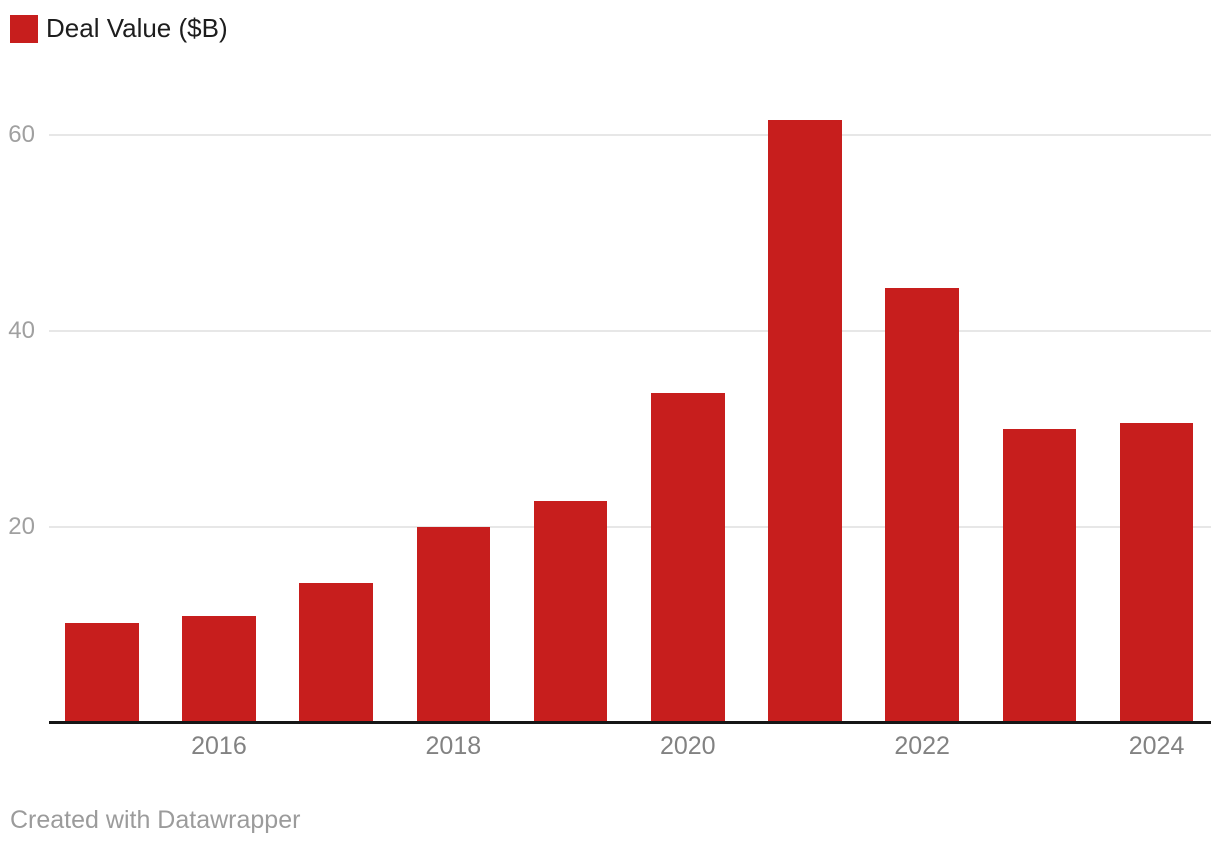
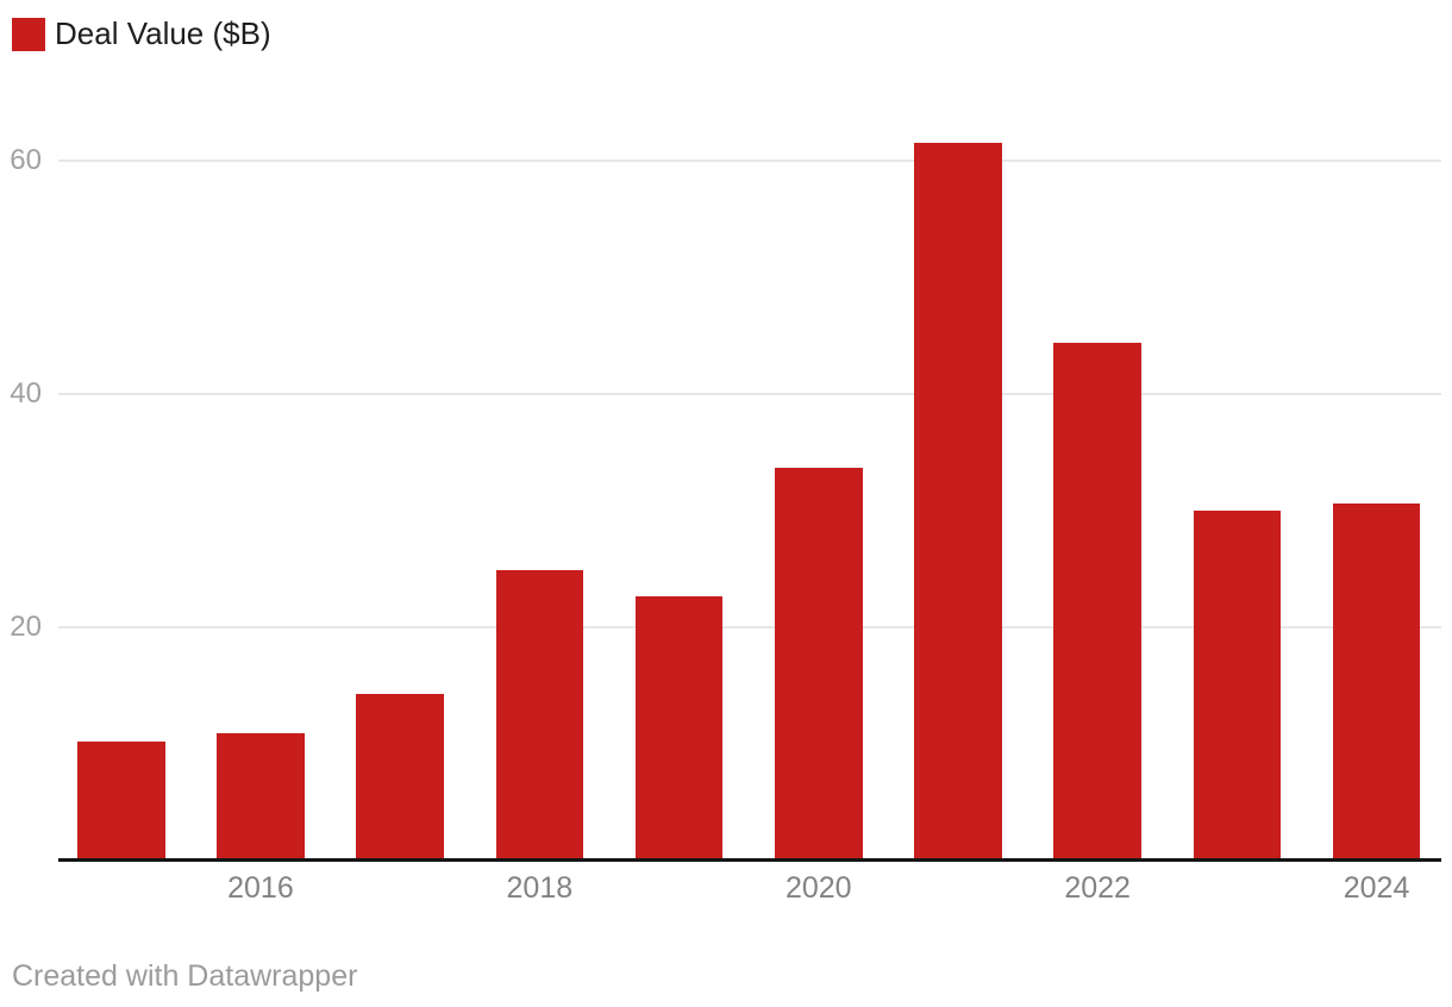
2018: 20 -> 25
